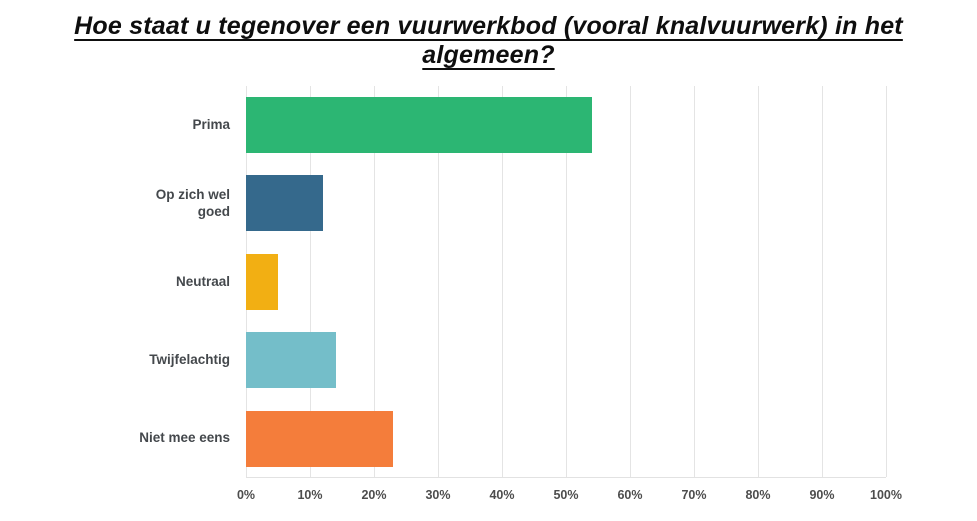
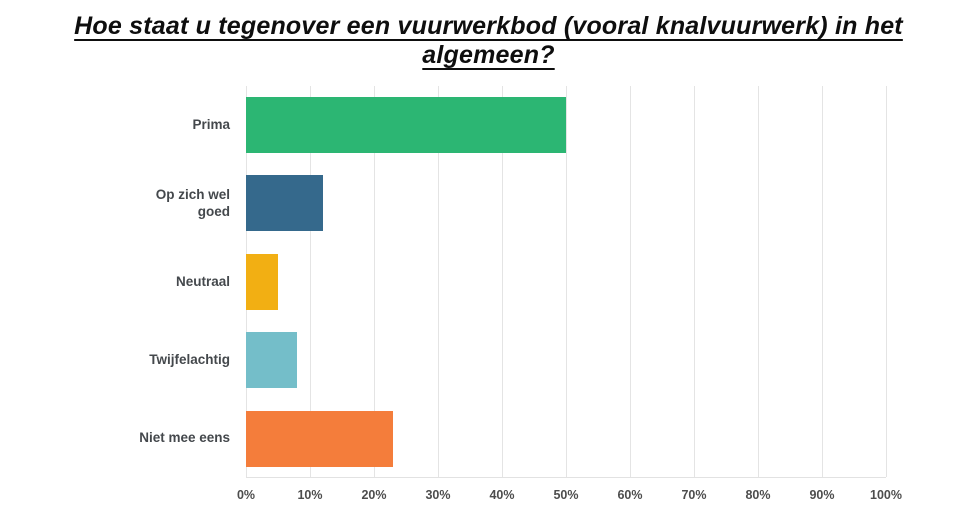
Prima: 54% -> 50%
Twijfelachtig: 14% -> 8%
